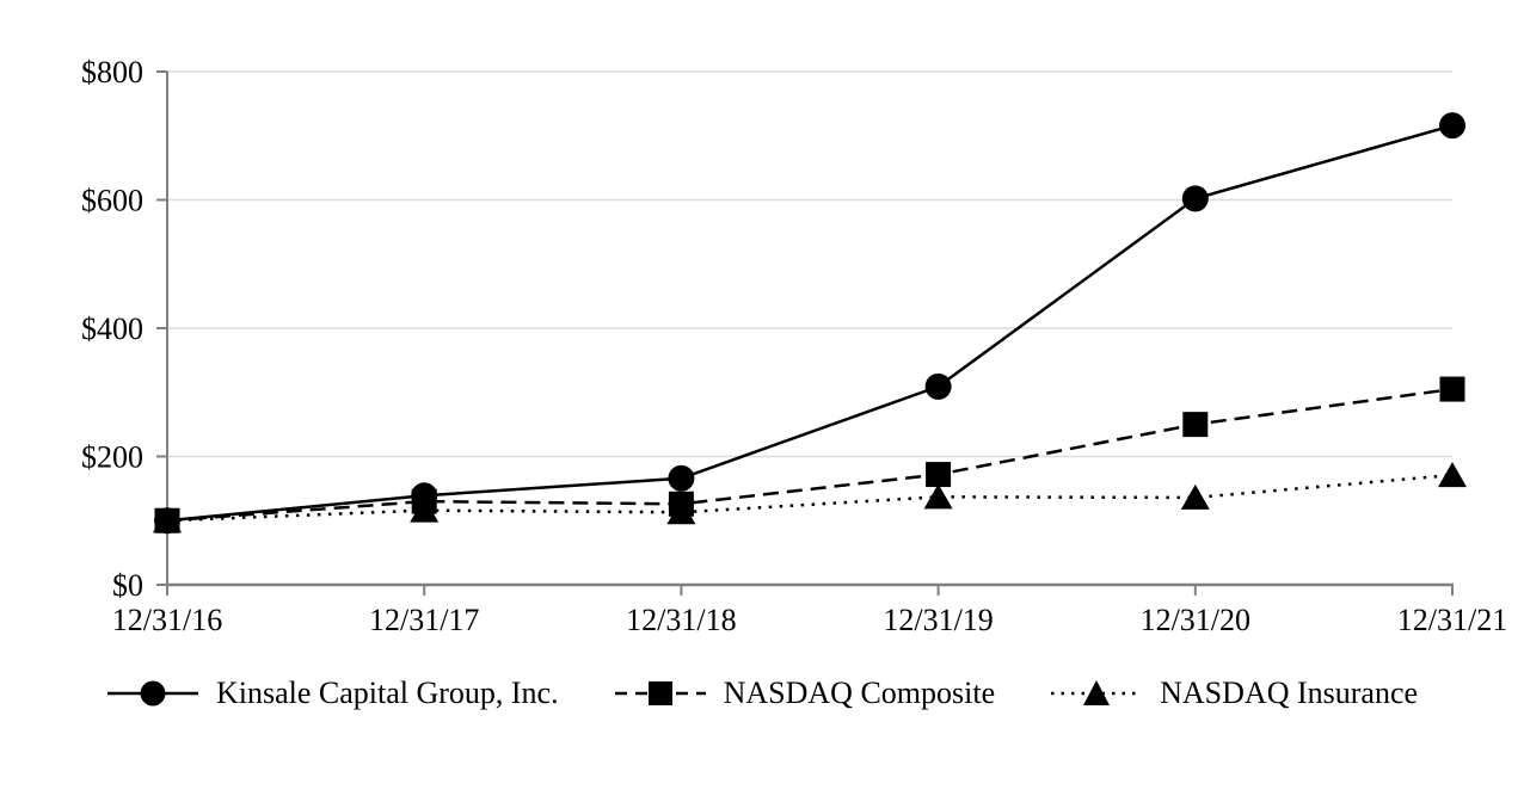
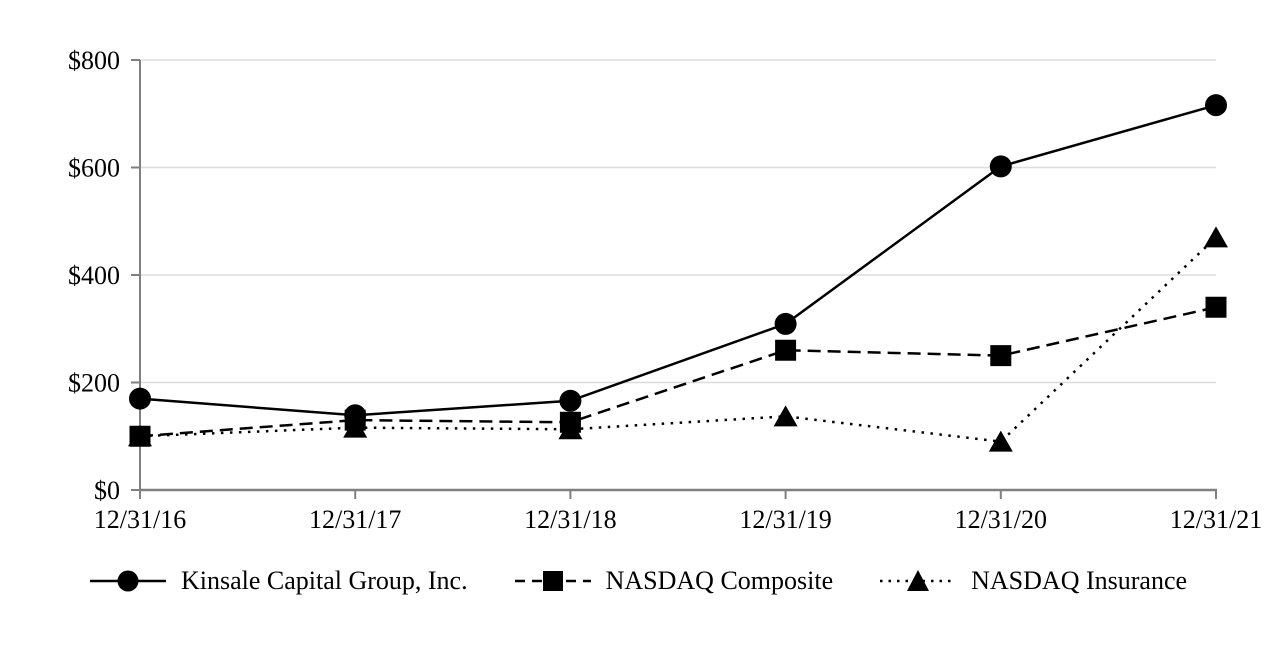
Kinsale Capital Group, Inc./12/31/16: $100 -> $170
NASDAQ Composite/12/31/19: $170 -> $260
NASDAQ Insurance/12/31/20: $140 -> $90
NASDAQ Composite/12/31/21: $300 -> $340
NASDAQ Insurance/12/31/21: $170 -> $470
